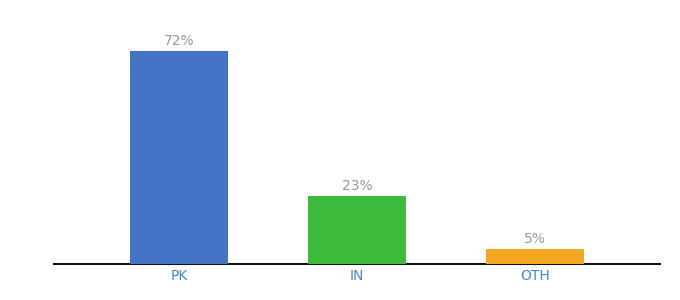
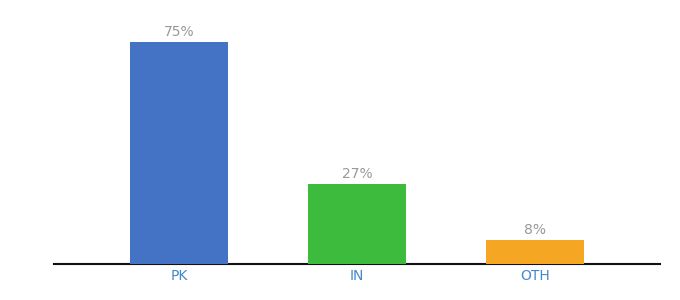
PK: 72% -> 75%
IN: 23% -> 27%
OTH: 5% -> 8%
